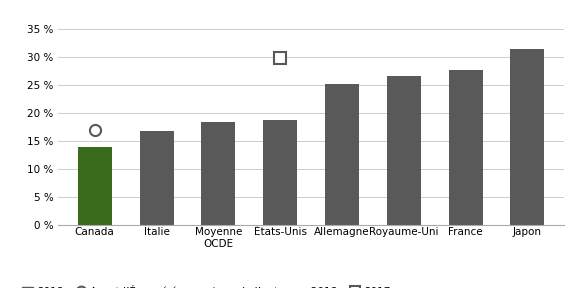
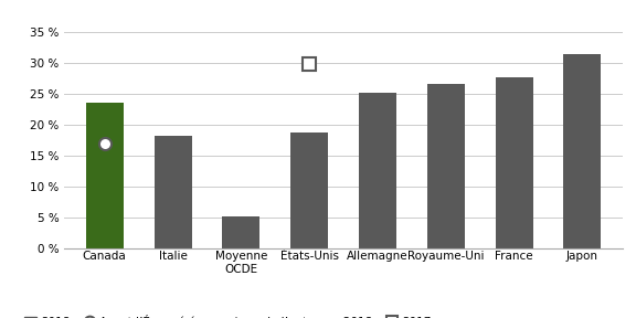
Canada: 13.8 % -> 23.6 %
Italie: 16.7 % -> 18.2 %
Moyenne OCDE: 18.4 % -> 5.2 %
